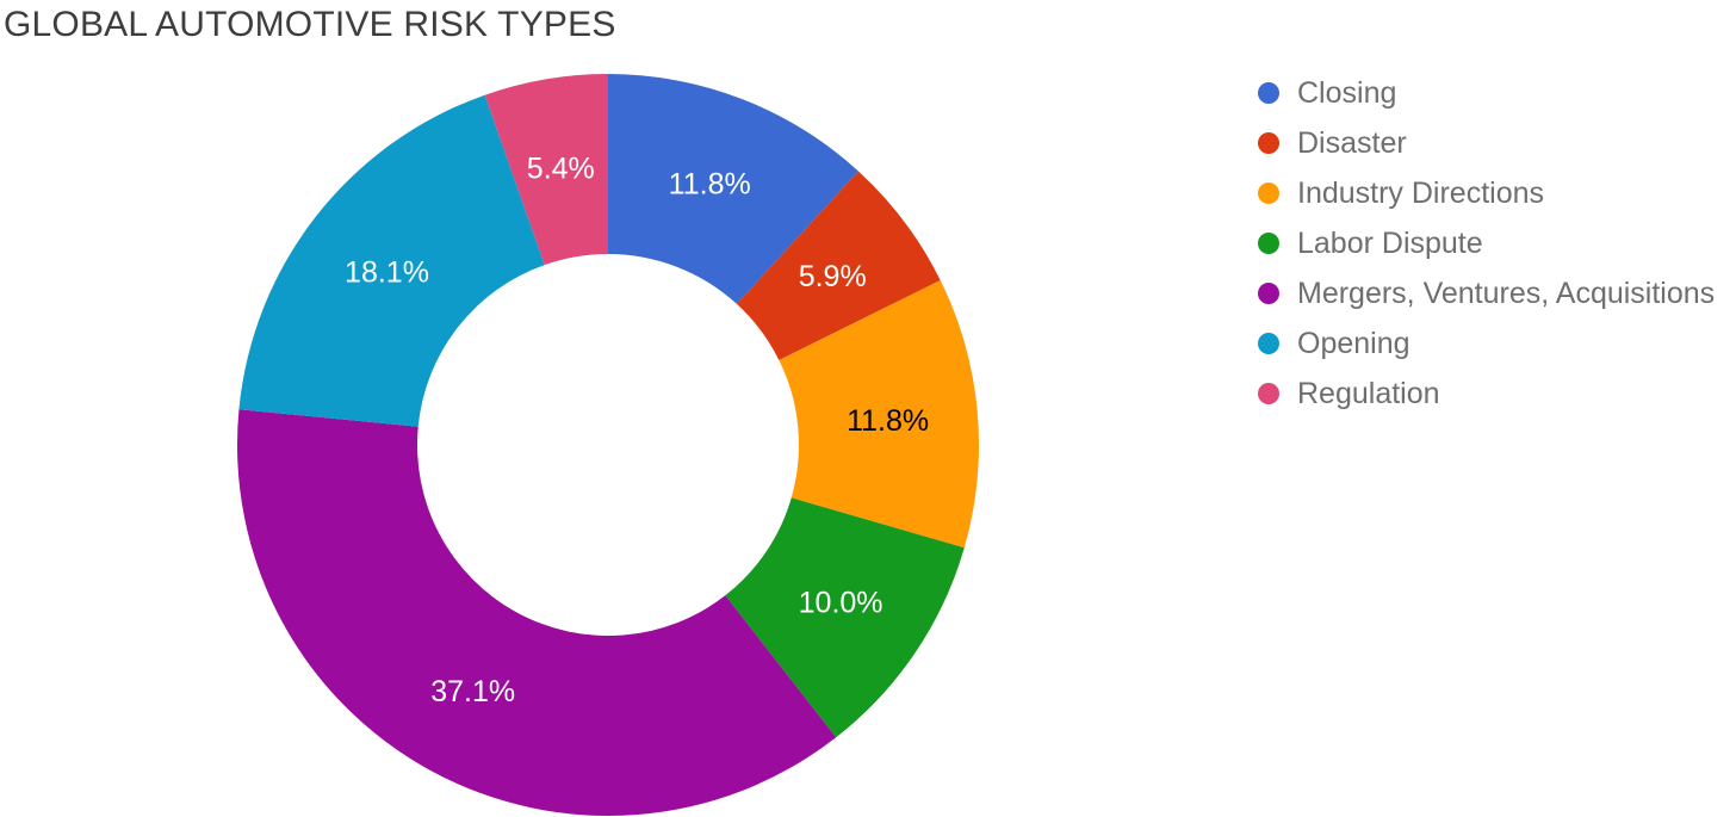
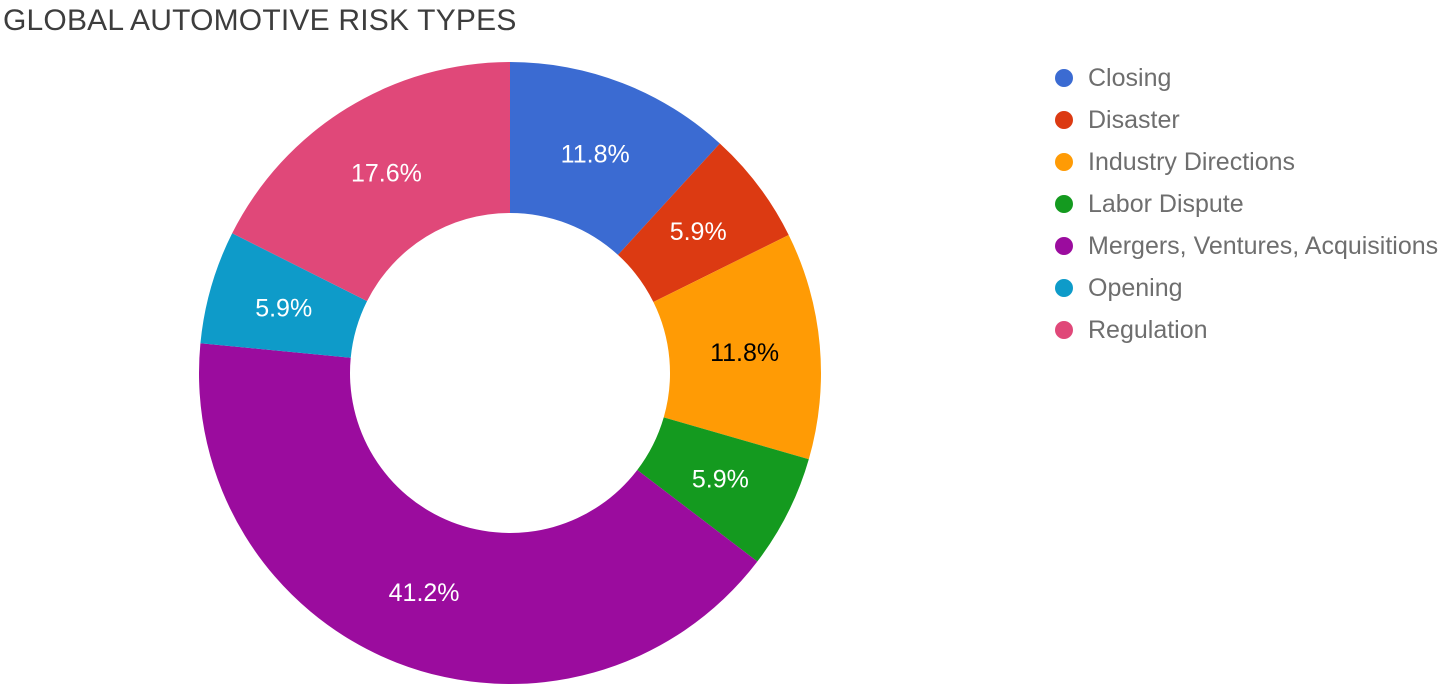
Labor Dispute: 10.0% -> 5.9%
Mergers, Ventures, Acquisitions: 37.1% -> 41.2%
Opening: 18.1% -> 5.9%
Regulation: 5.4% -> 17.6%
